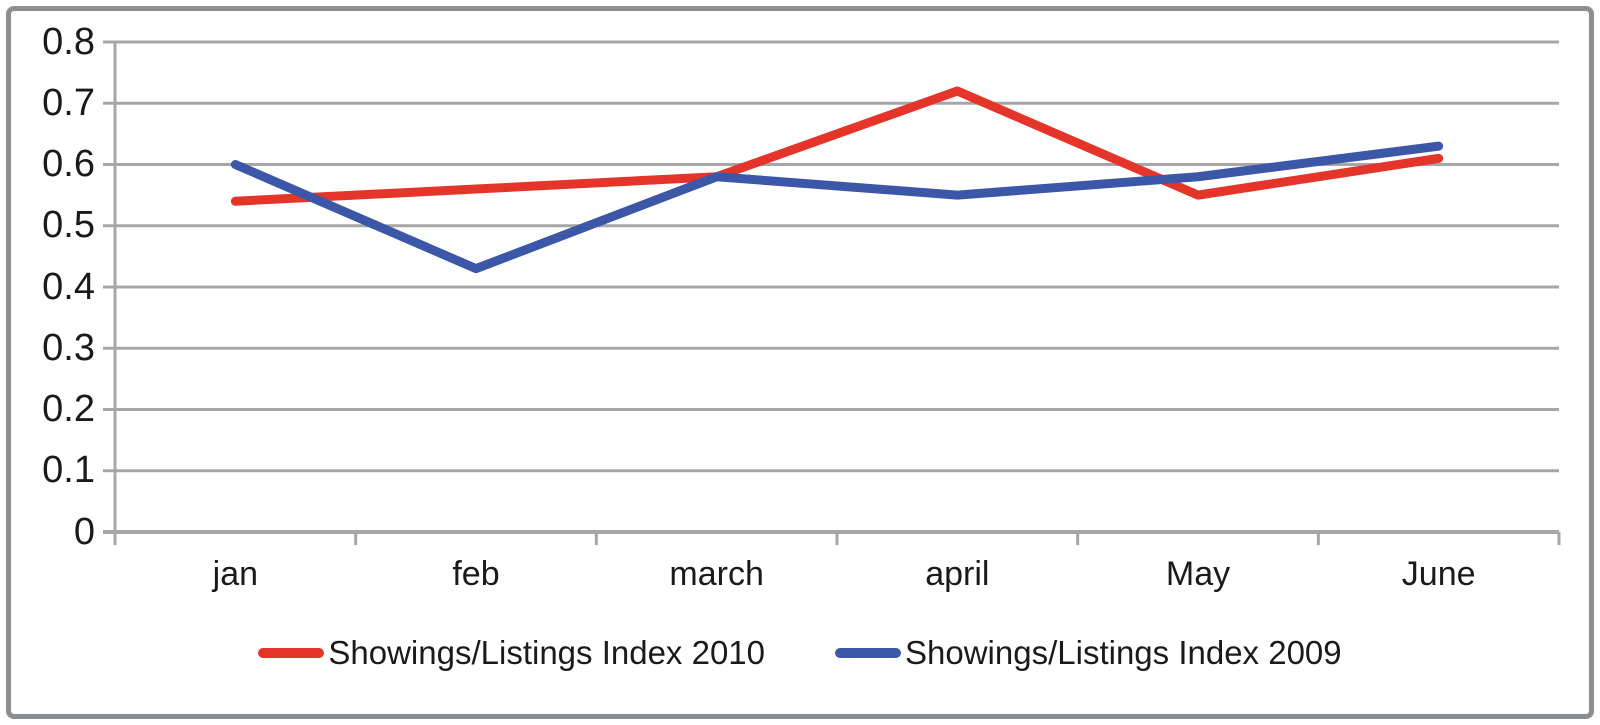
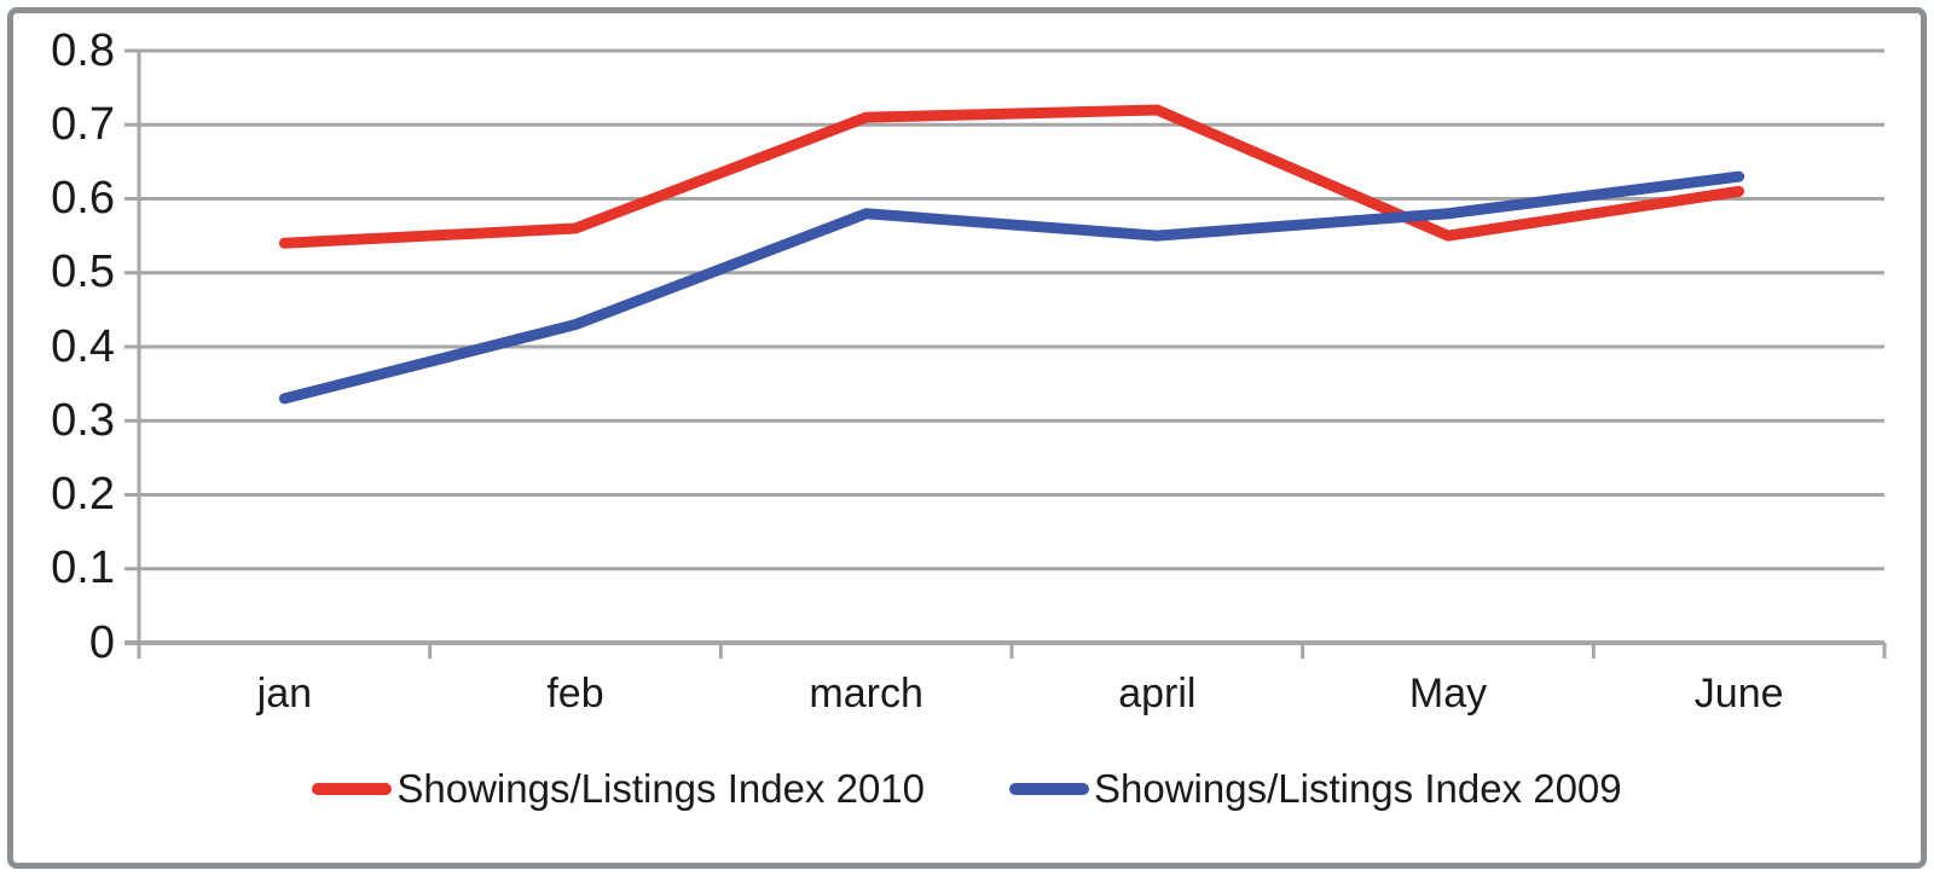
Showings/Listings Index 2009/jan: 0.60 -> 0.33
Showings/Listings Index 2010/march: 0.58 -> 0.71
